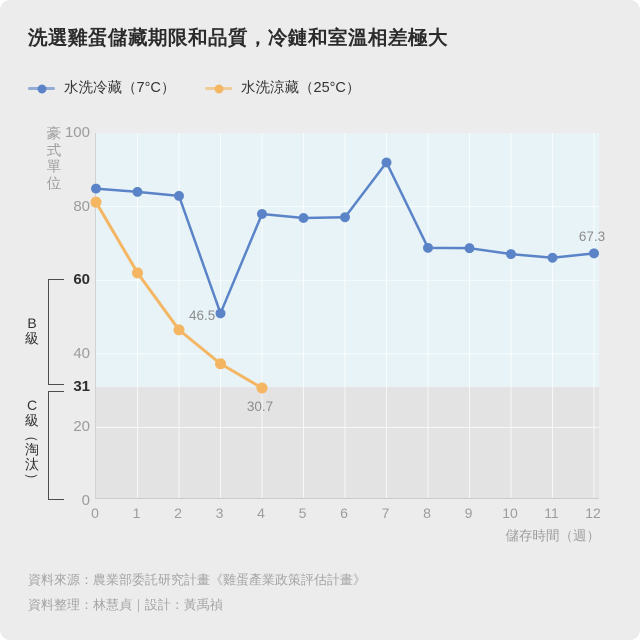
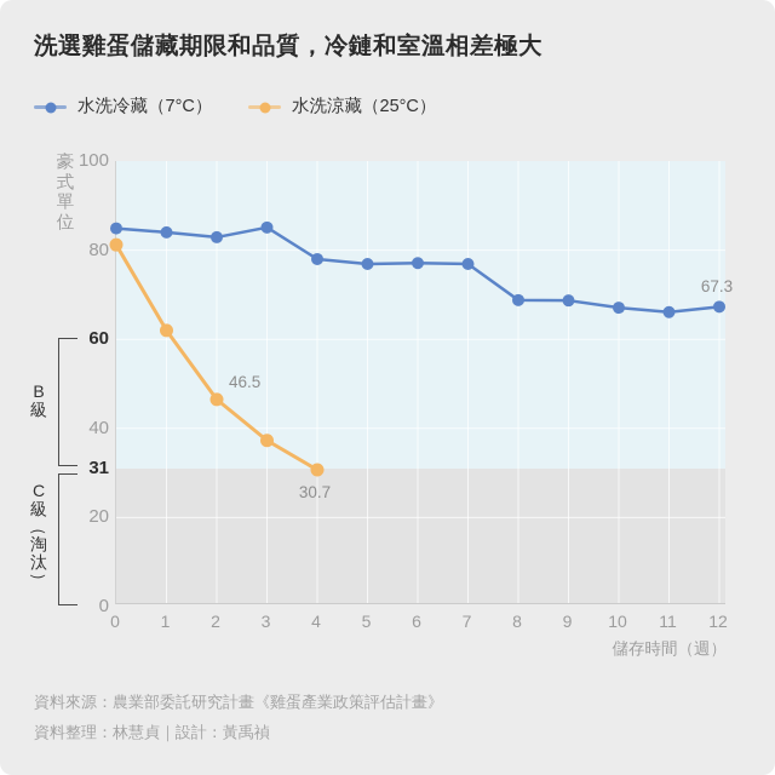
水洗冷藏（7°C）/3: 51 -> 85
水洗冷藏（7°C）/7: 92 -> 77
